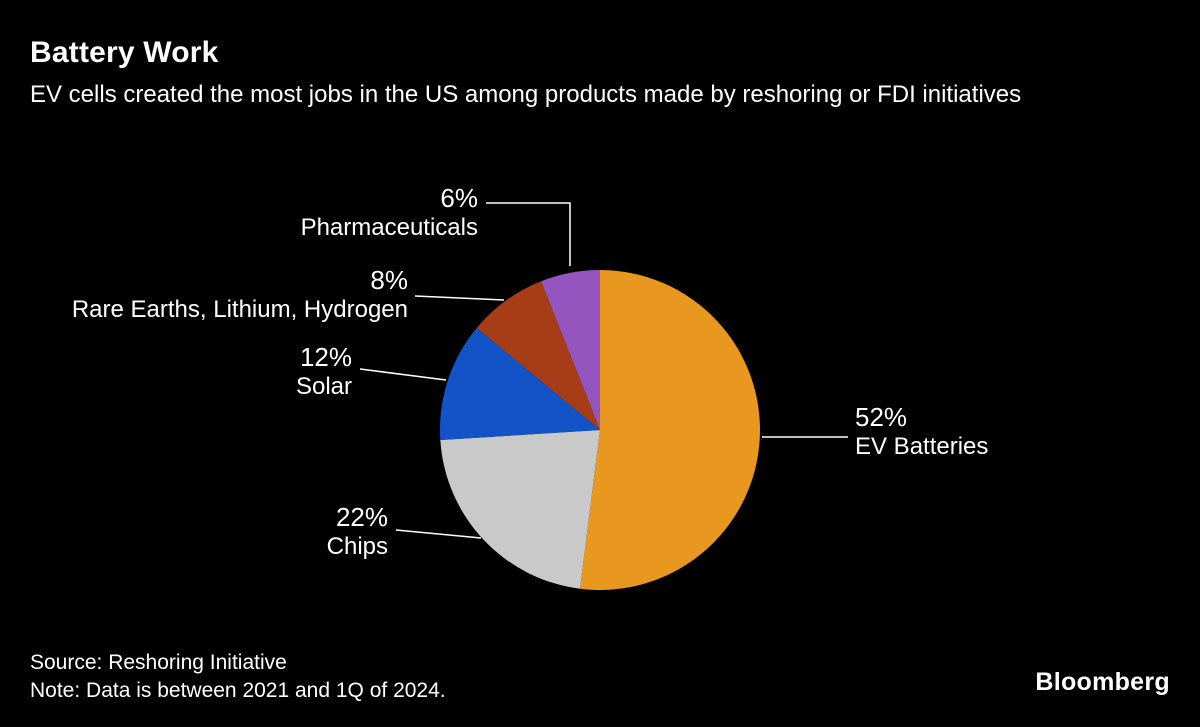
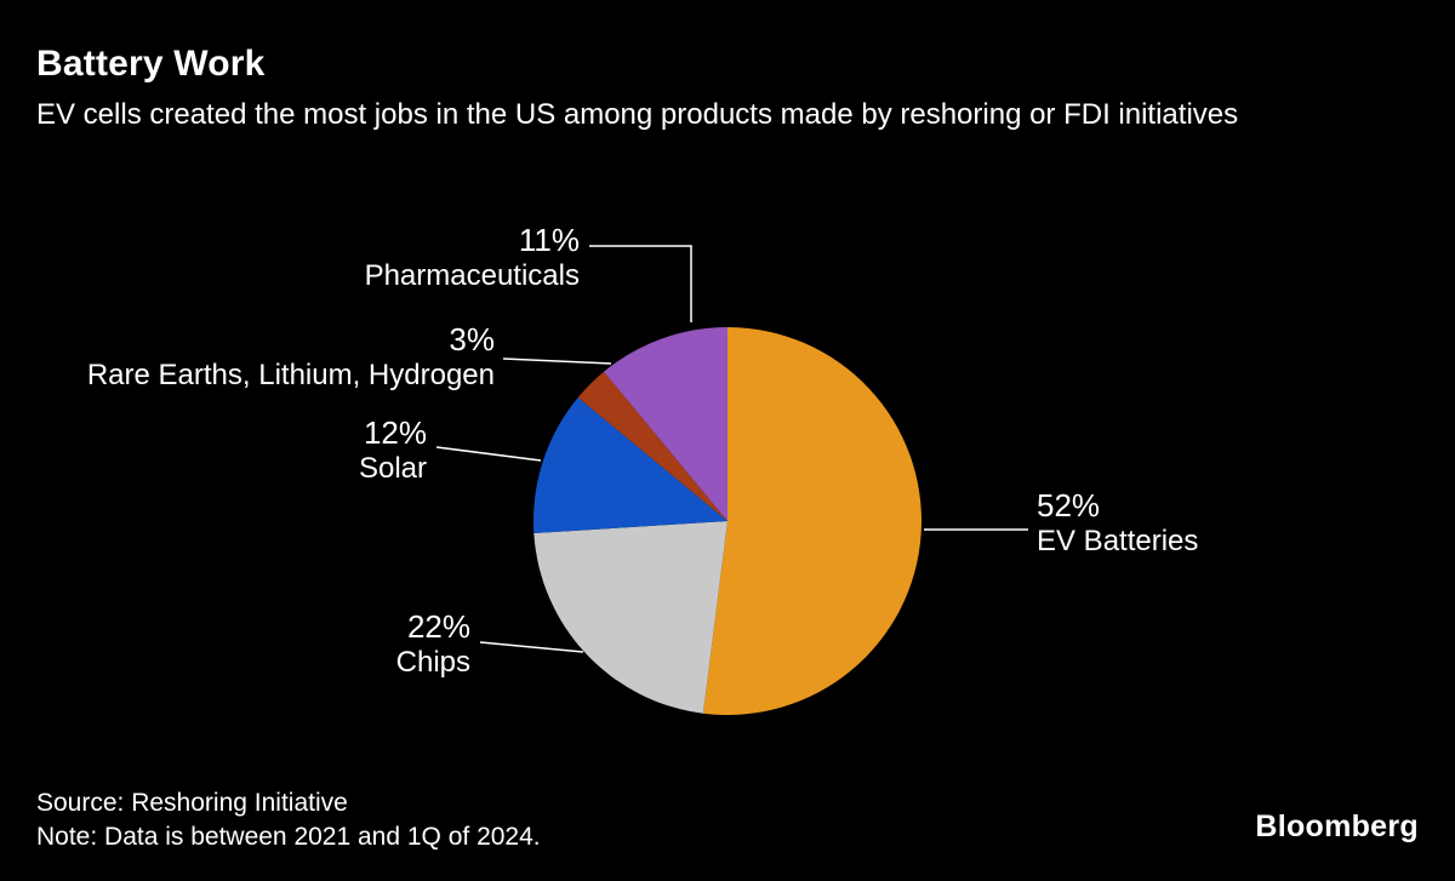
Rare Earths, Lithium, Hydrogen: 8% -> 3%
Pharmaceuticals: 6% -> 11%
